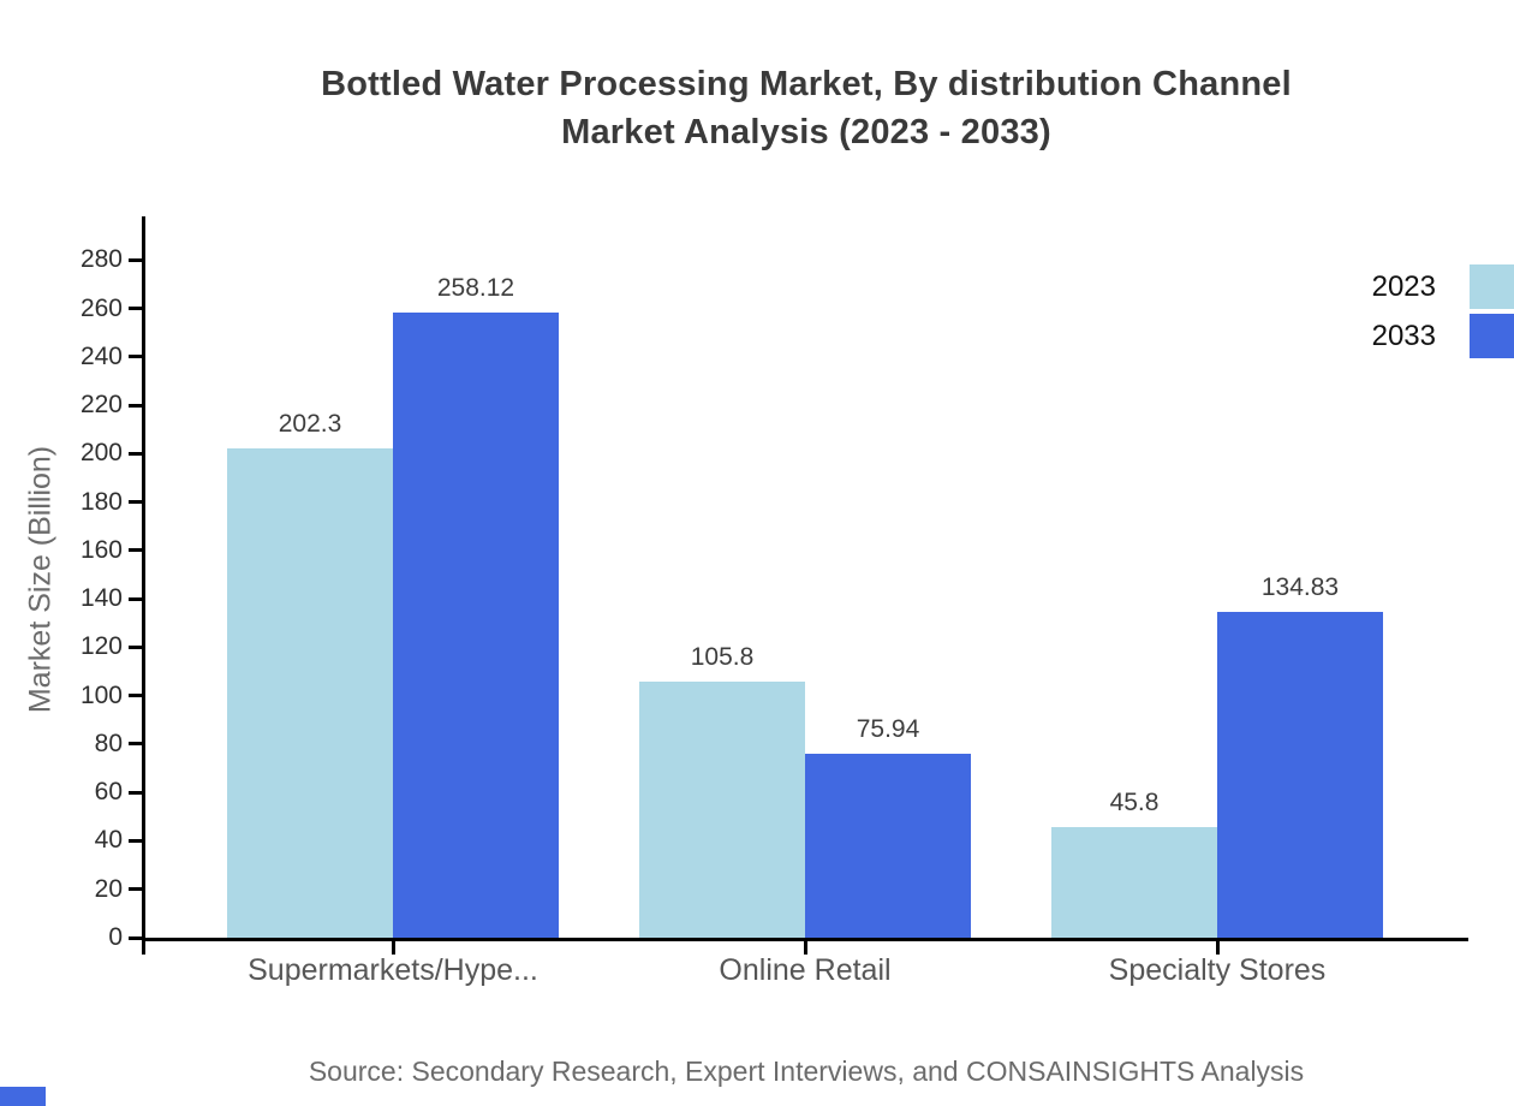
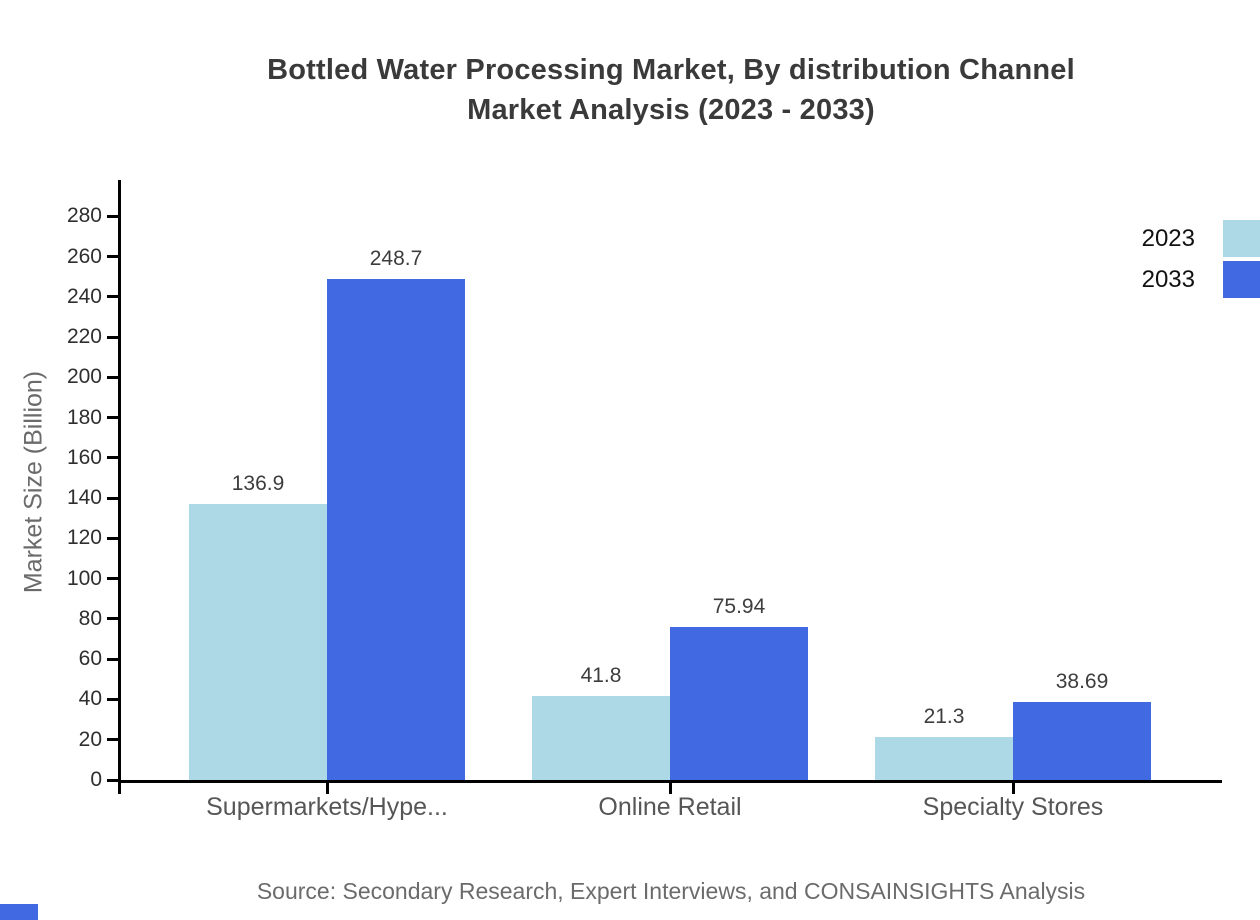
2023/Supermarkets/Hype...: 202.3 -> 136.9
2033/Supermarkets/Hype...: 258.12 -> 248.7
2023/Online Retail: 105.8 -> 41.8
2023/Specialty Stores: 45.8 -> 21.3
2033/Specialty Stores: 134.83 -> 38.69
